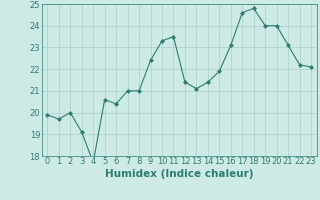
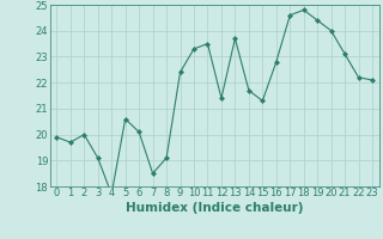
6: 20.4 -> 20.1
7: 21.0 -> 18.5
8: 21.0 -> 19.1
13: 21.1 -> 23.7
14: 21.4 -> 21.7
15: 21.9 -> 21.3
16: 23.1 -> 22.8
19: 24.0 -> 24.4
